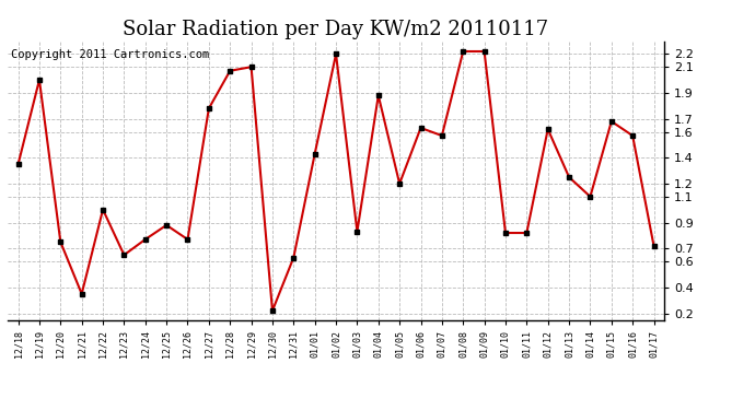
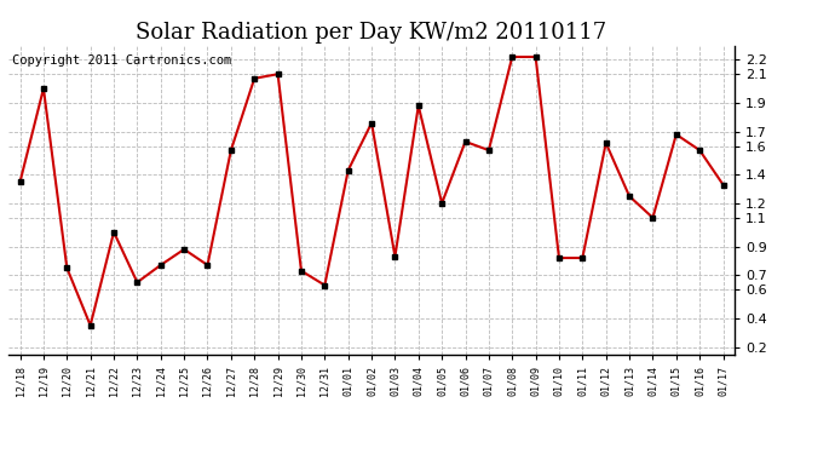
12/27: 1.78 -> 1.57
12/30: 0.22 -> 0.73
01/02: 2.20 -> 1.76
01/17: 0.72 -> 1.33
